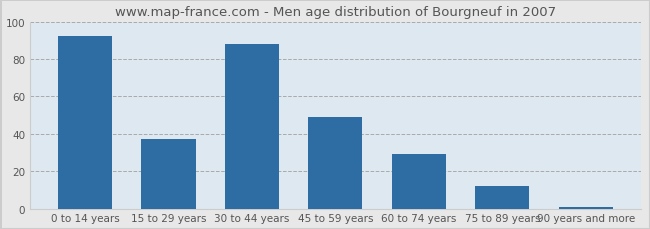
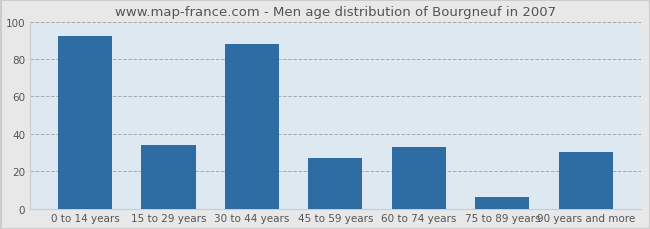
15 to 29 years: 37 -> 34
45 to 59 years: 49 -> 27
60 to 74 years: 29 -> 33
75 to 89 years: 12 -> 6
90 years and more: 1 -> 30
